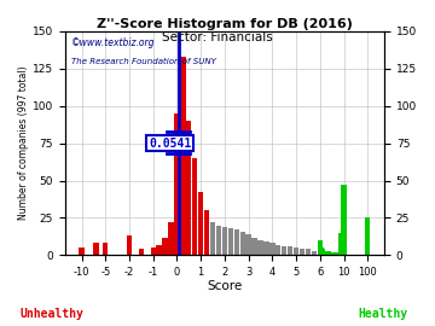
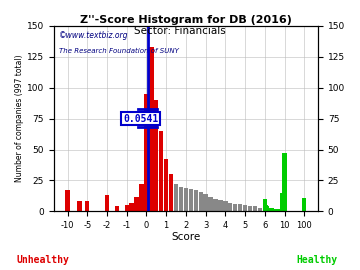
-10: 5 -> 17
100: 25 -> 11
